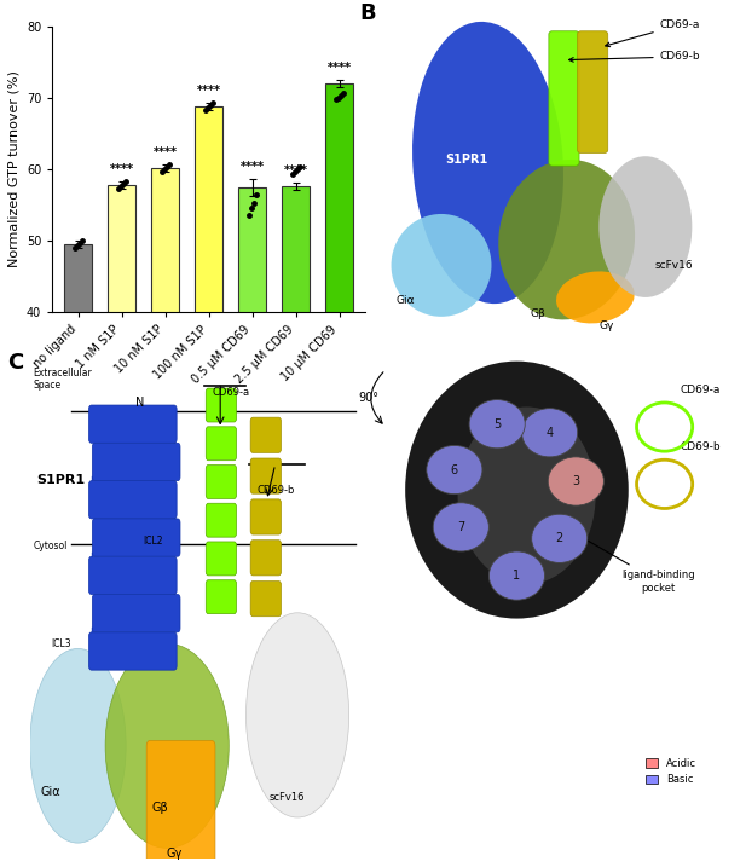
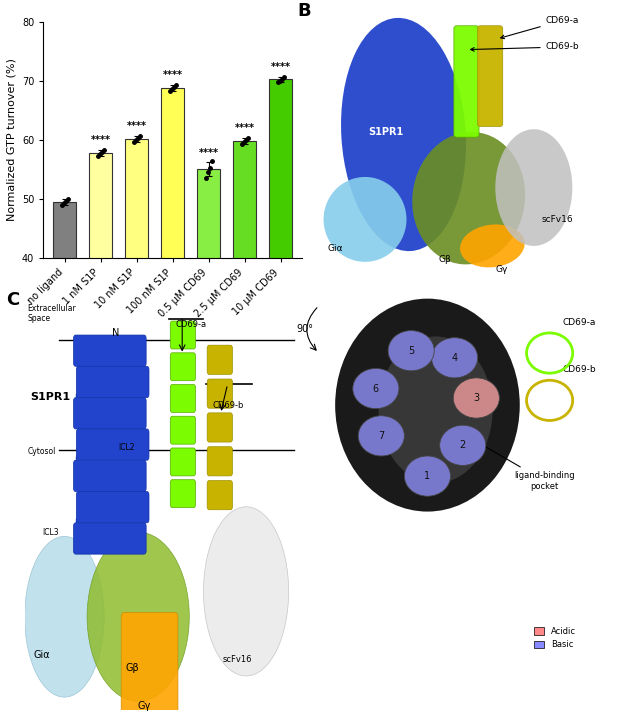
0.5 μM CD69: 57.4 -> 55.0
2.5 μM CD69: 57.6 -> 59.8
10 μM CD69: 72.0 -> 70.2
